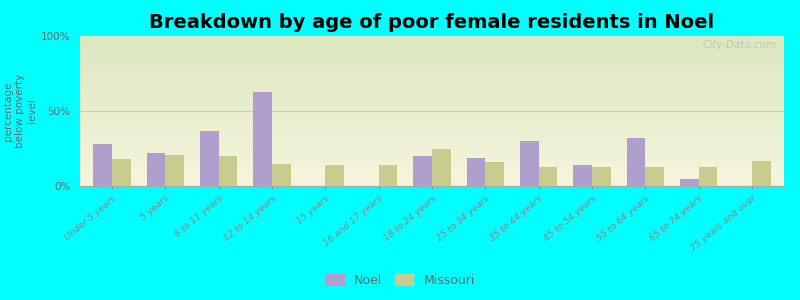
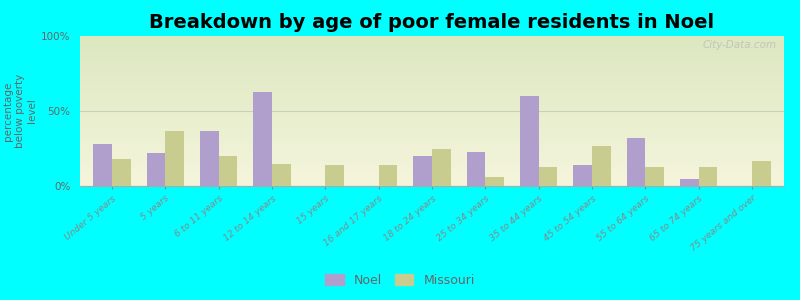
Missouri/5 years: 21% -> 37%
Noel/25 to 34 years: 19% -> 23%
Missouri/25 to 34 years: 16% -> 6%
Noel/35 to 44 years: 30% -> 60%
Missouri/45 to 54 years: 13% -> 27%
